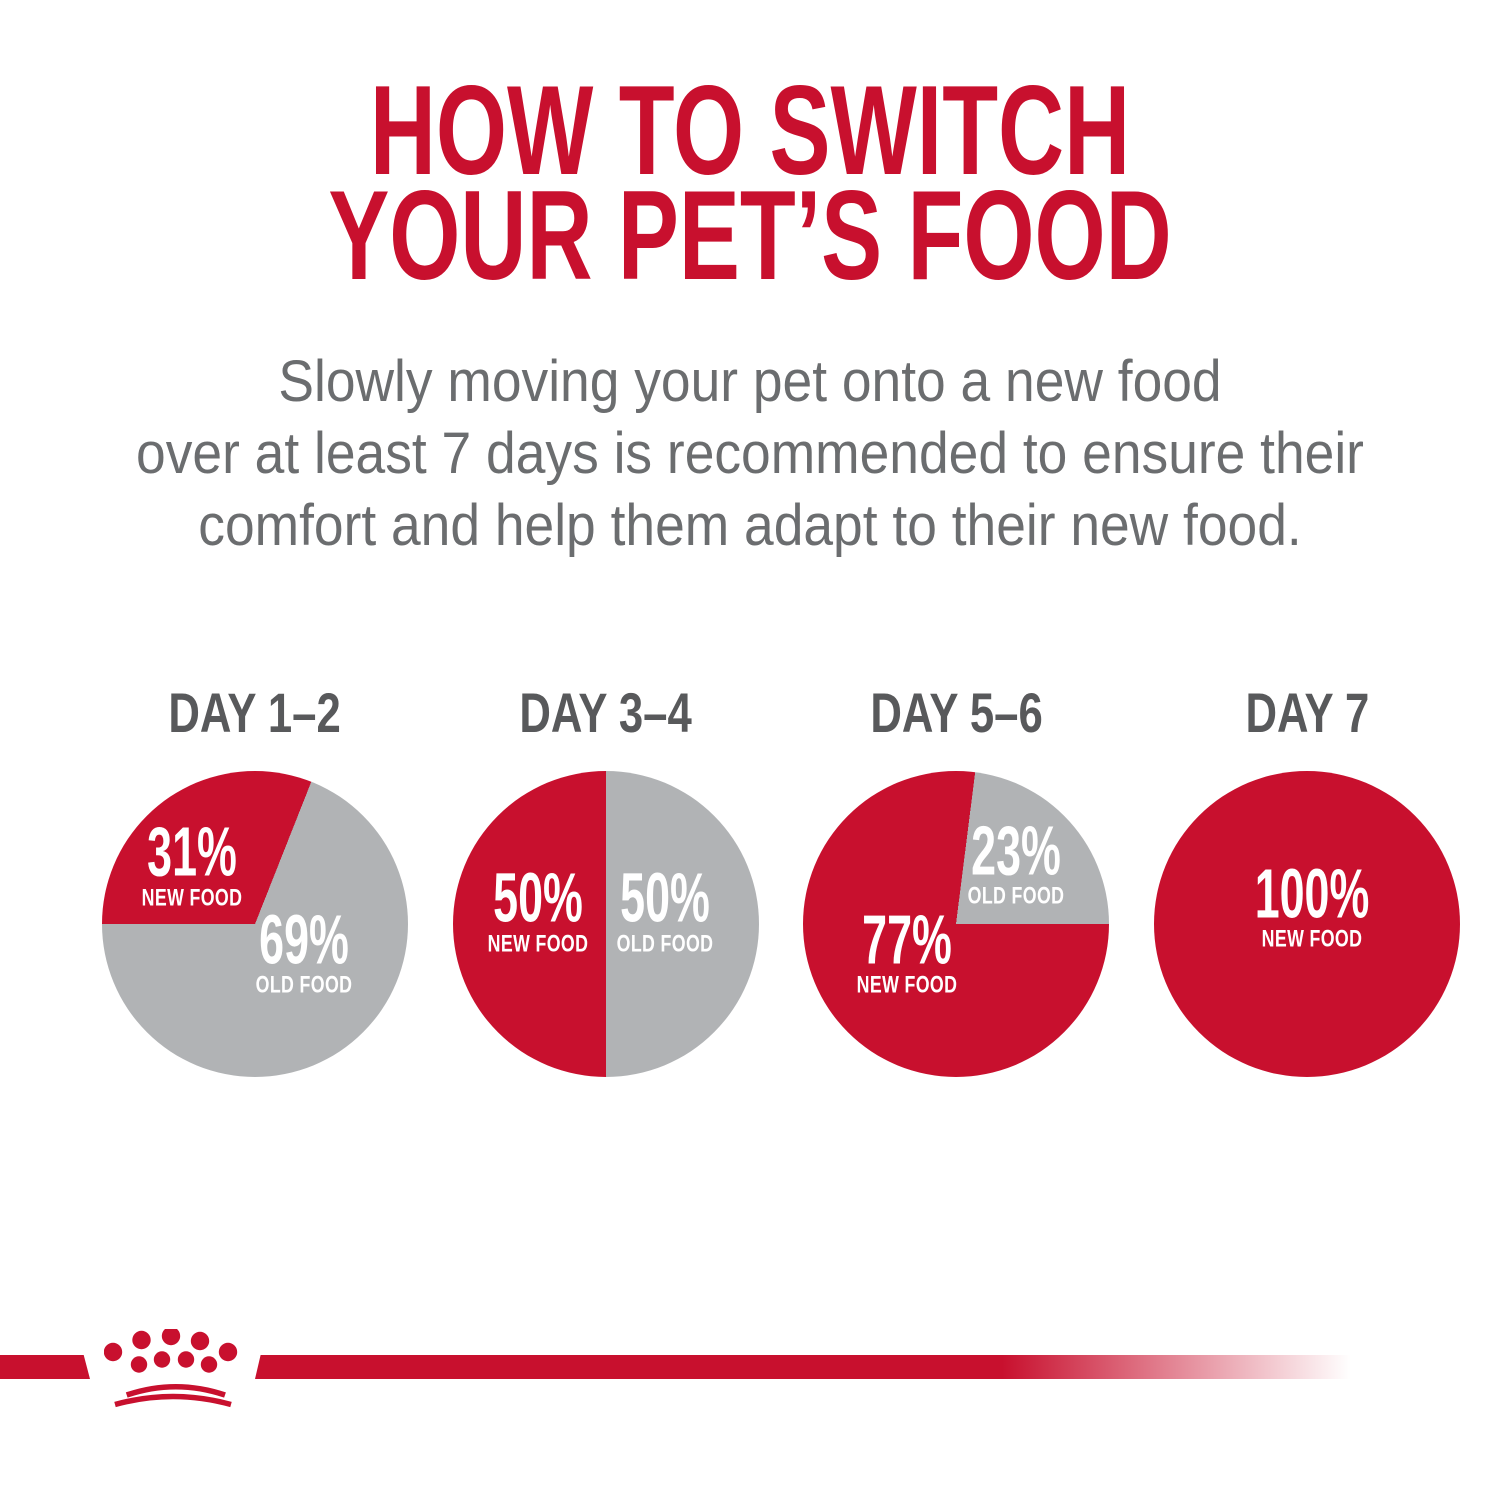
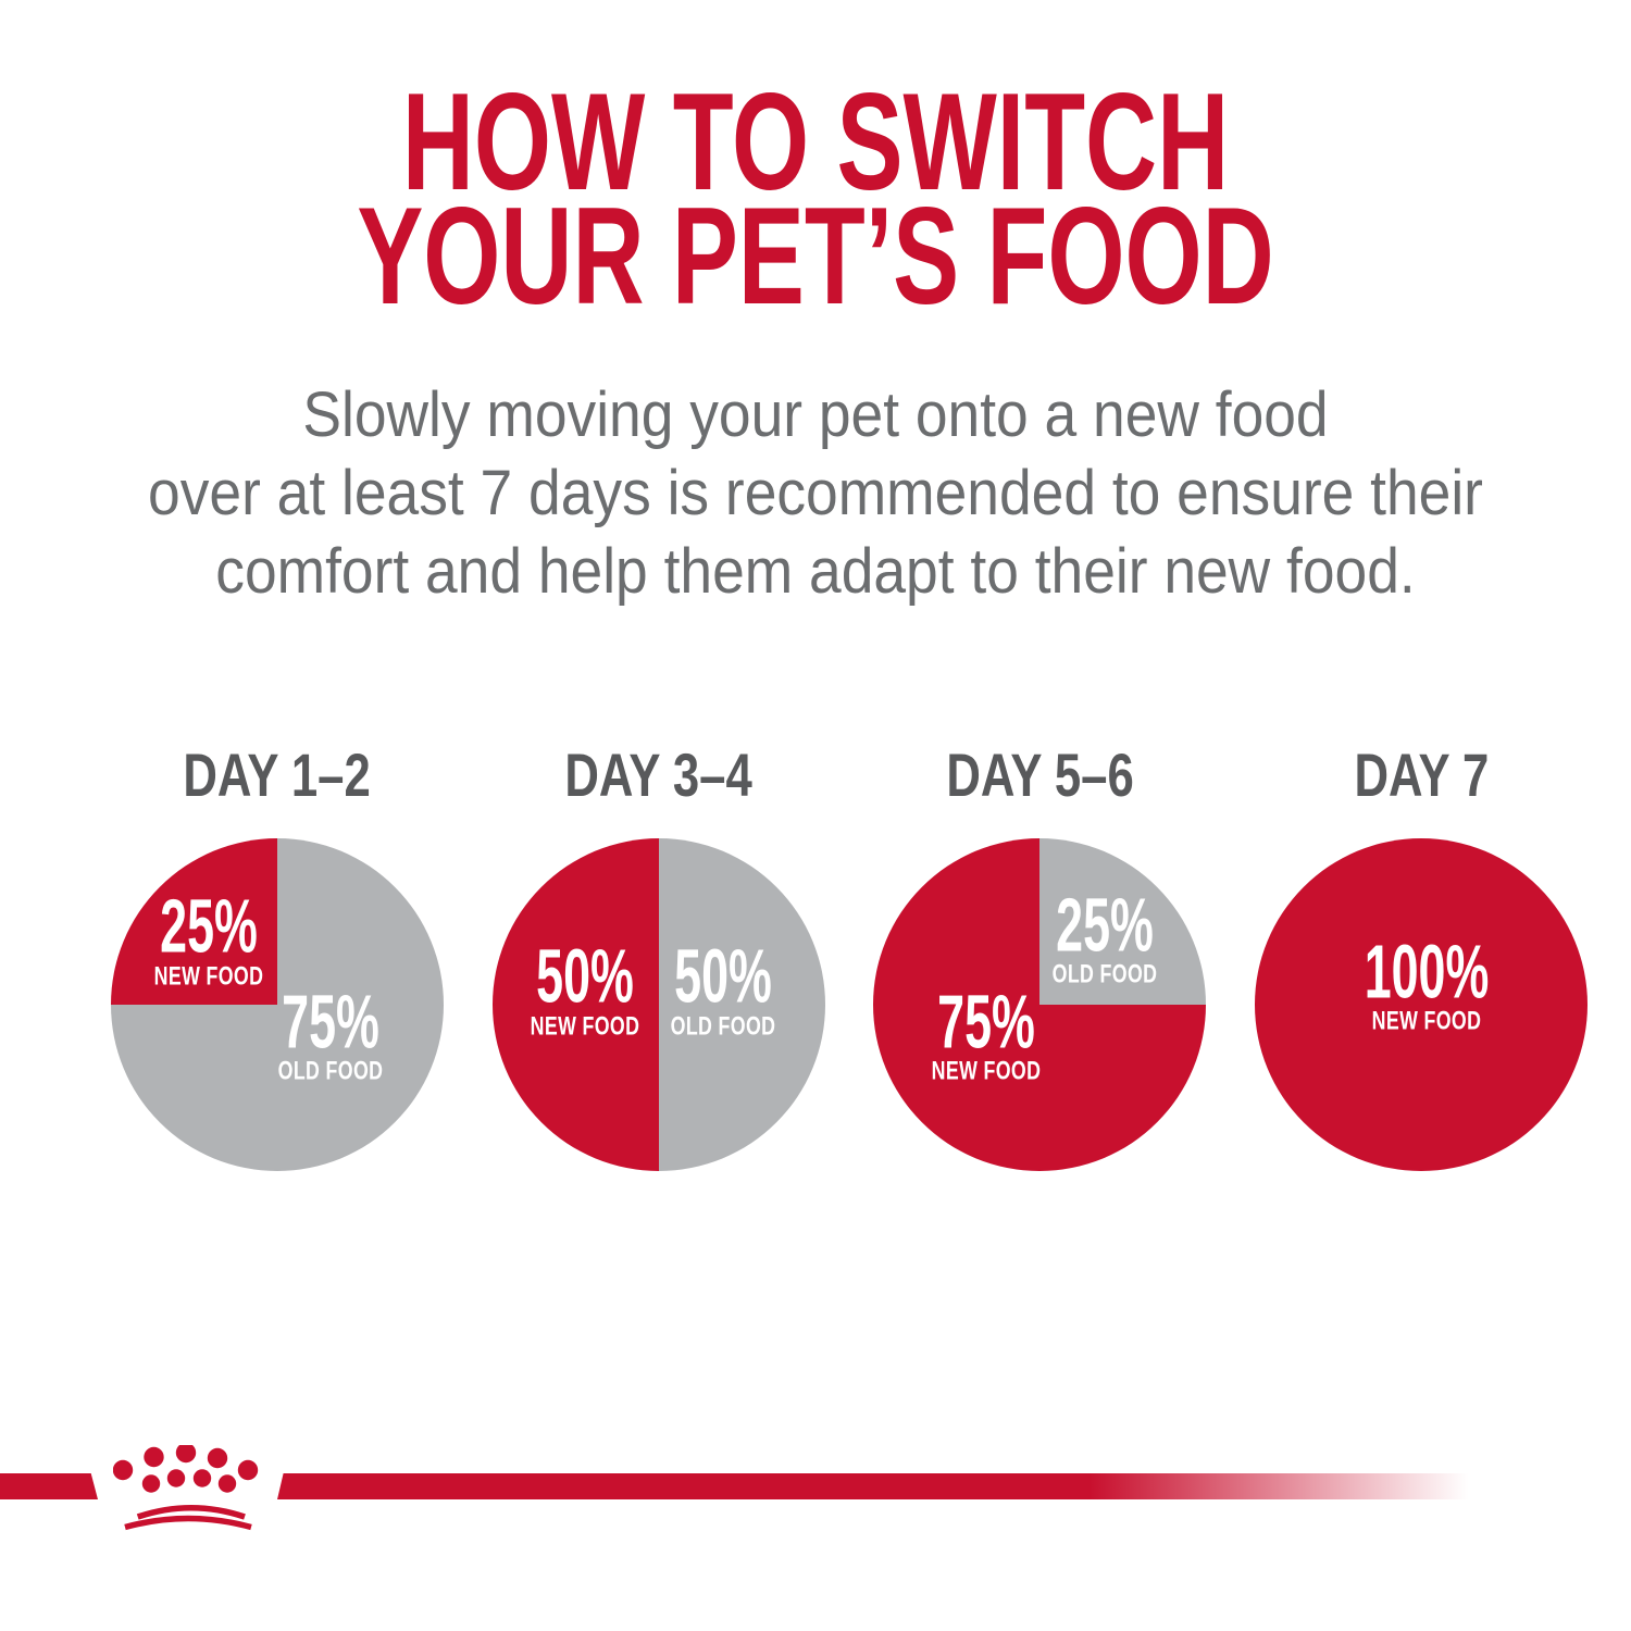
DAY 1–2/NEW FOOD: 31% -> 25%
DAY 1–2/OLD FOOD: 69% -> 75%
DAY 5–6/NEW FOOD: 77% -> 75%
DAY 5–6/OLD FOOD: 23% -> 25%
